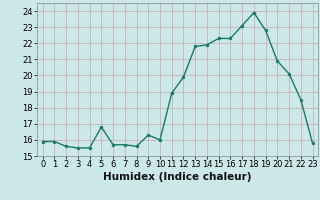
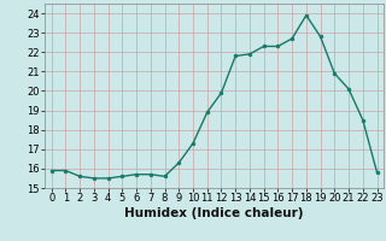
5: 16.8 -> 15.6
10: 16.0 -> 17.3
17: 23.1 -> 22.7
